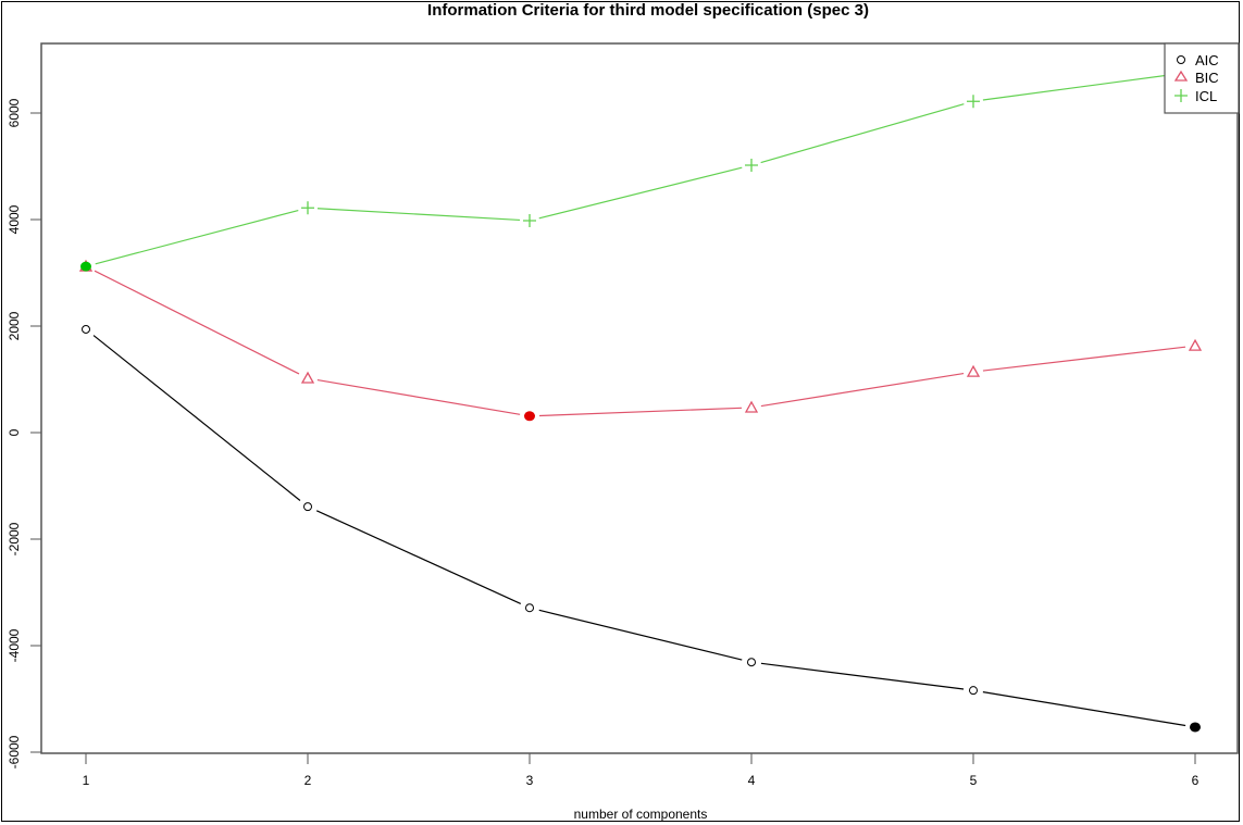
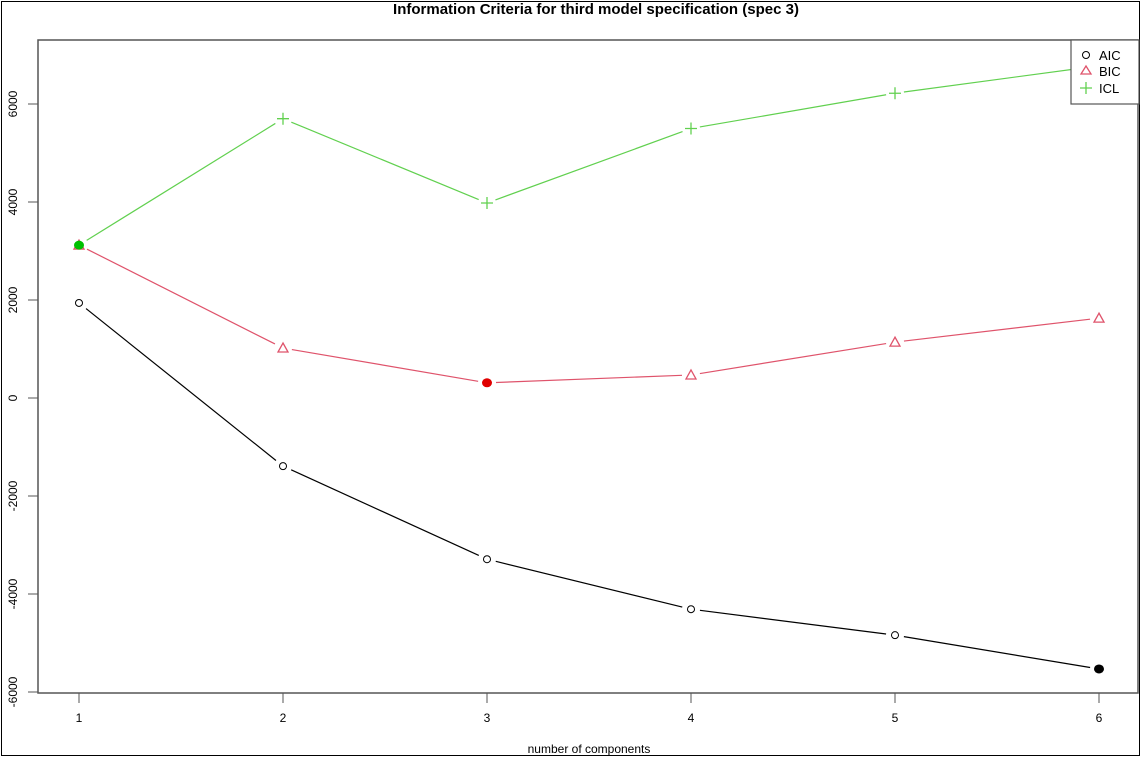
ICL/2: 4200 -> 5700
ICL/4: 5000 -> 5500
